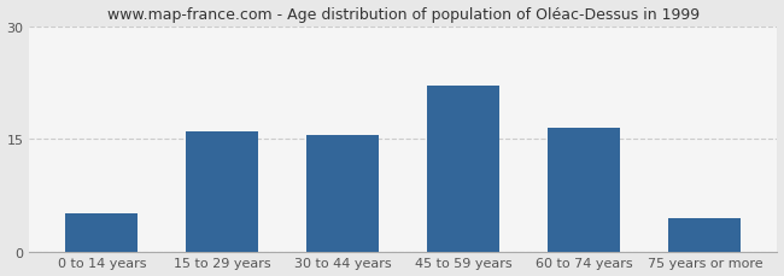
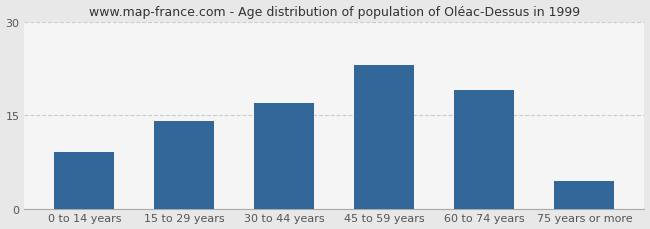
0 to 14 years: 5.0 -> 9.0
15 to 29 years: 16.0 -> 14.0
30 to 44 years: 15.5 -> 17.0
45 to 59 years: 22.0 -> 23.0
60 to 74 years: 16.5 -> 19.0
